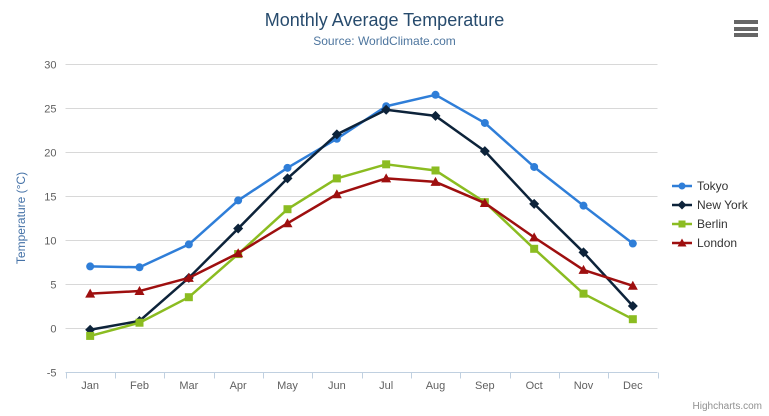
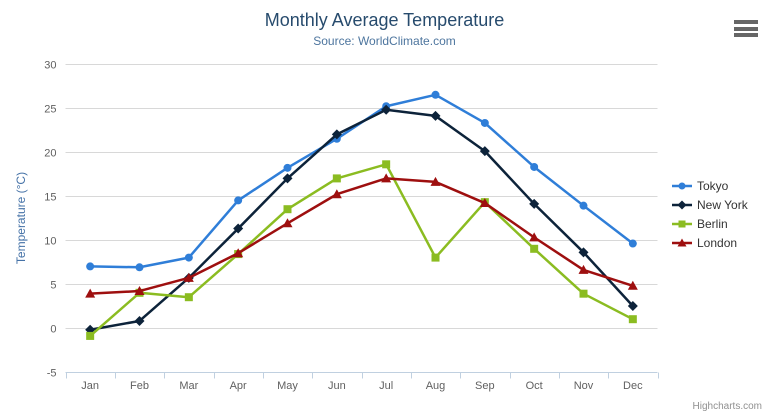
Berlin/Feb: 1 -> 4
Tokyo/Mar: 10 -> 8
Berlin/Aug: 18 -> 8
